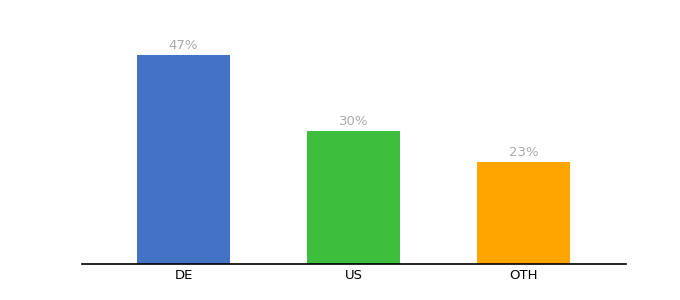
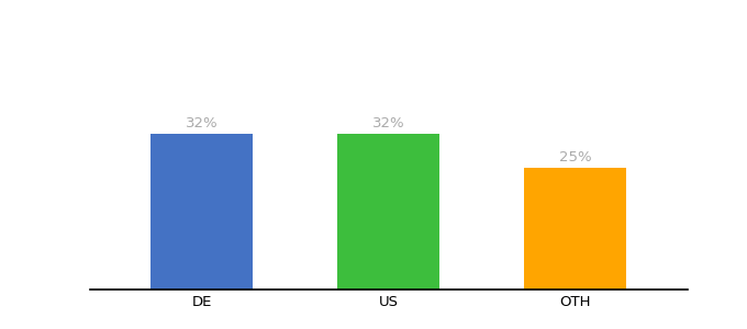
DE: 47% -> 32%
US: 30% -> 32%
OTH: 23% -> 25%
